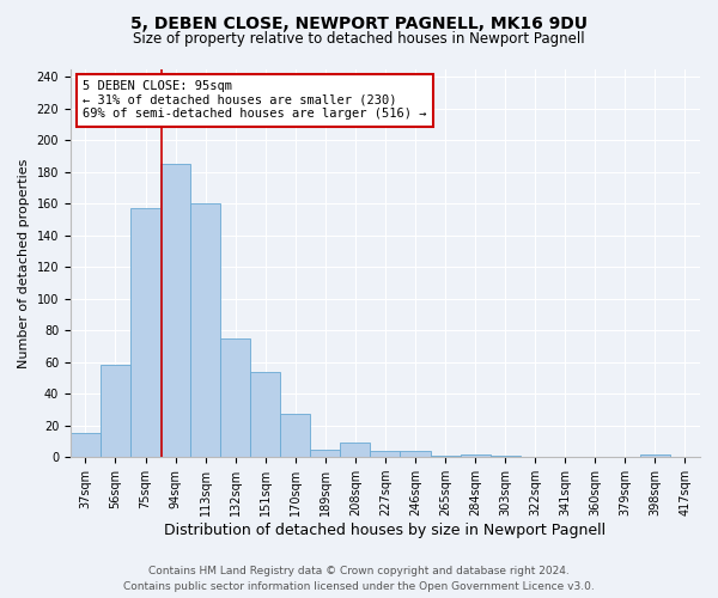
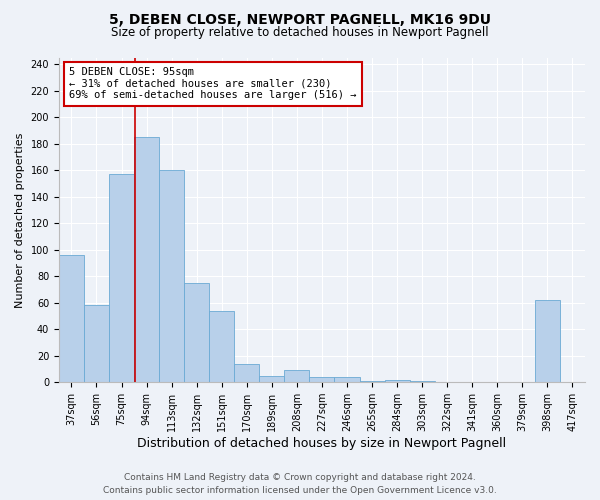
37sqm: 15 -> 96
170sqm: 27 -> 14
398sqm: 2 -> 62
